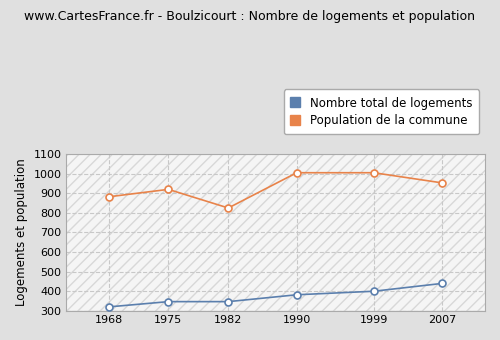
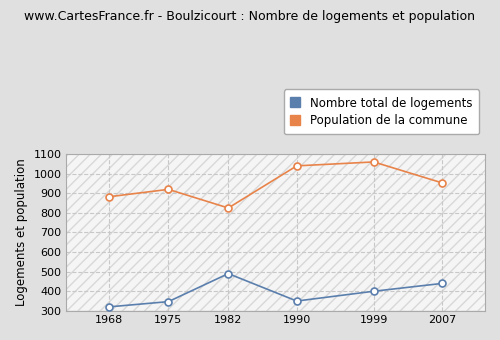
Nombre total de logements/1982: 350 -> 490
Nombre total de logements/1990: 380 -> 350
Population de la commune/1990: 1000 -> 1040
Population de la commune/1999: 1000 -> 1060
